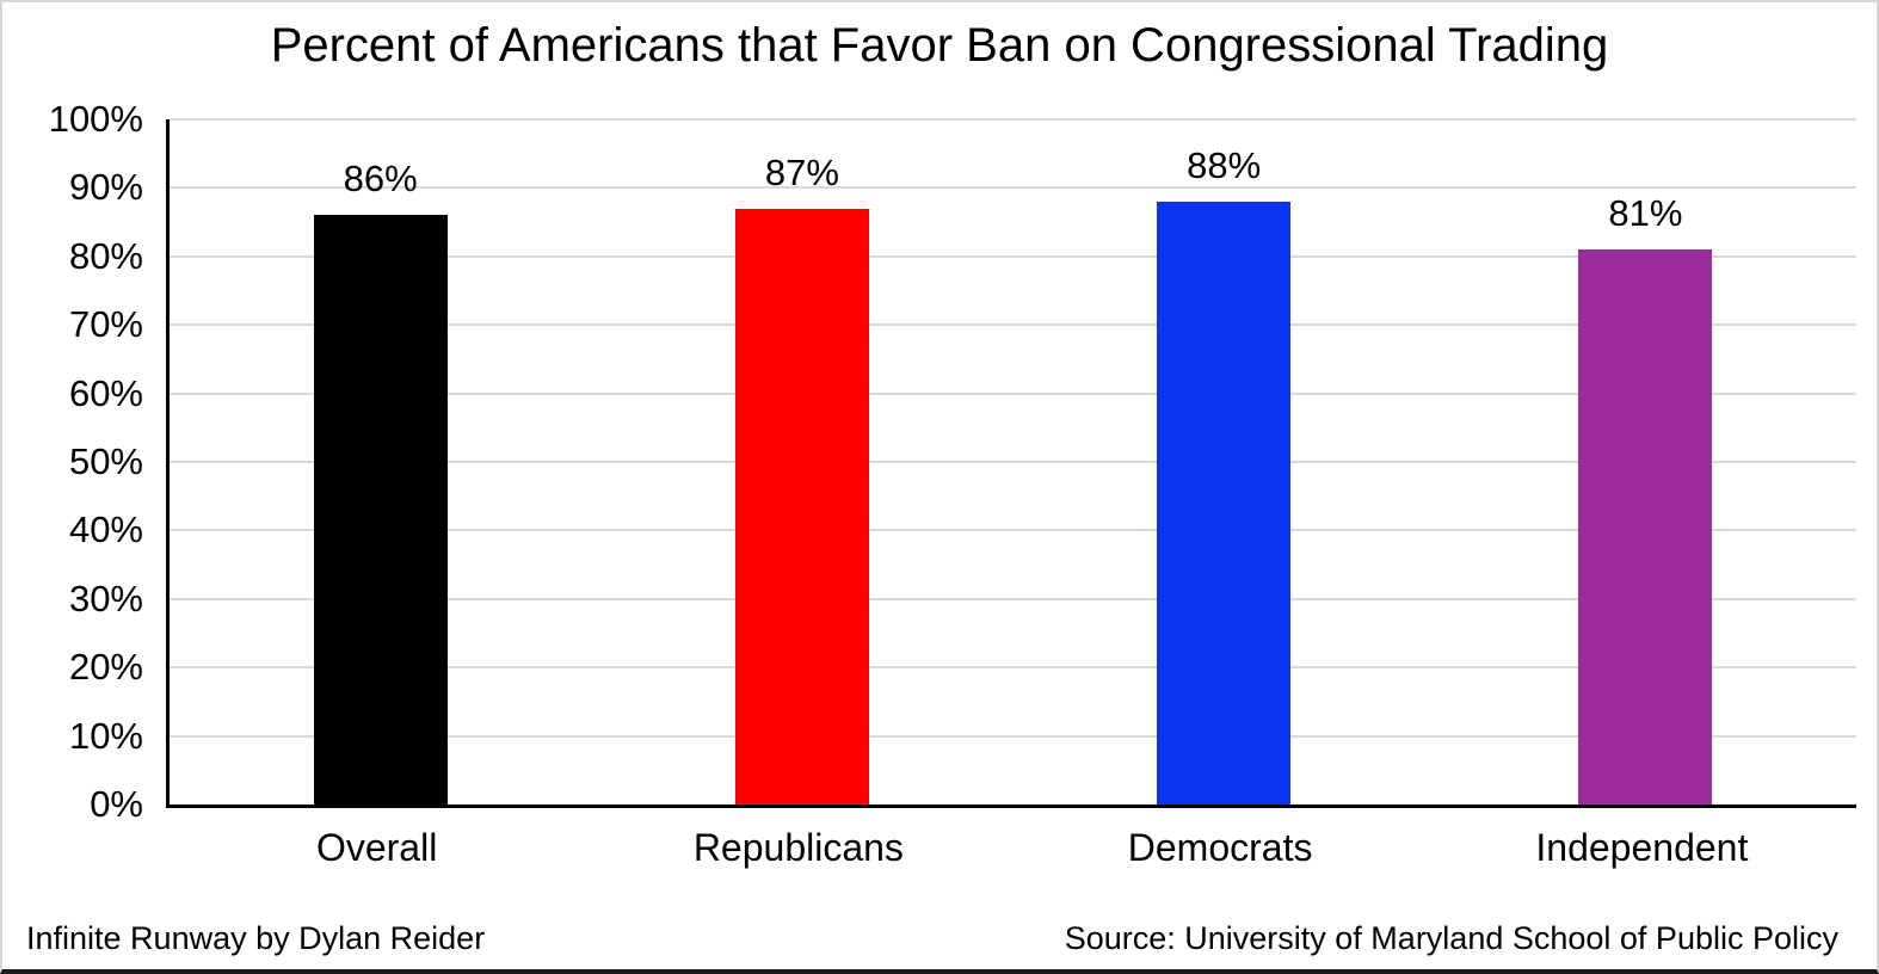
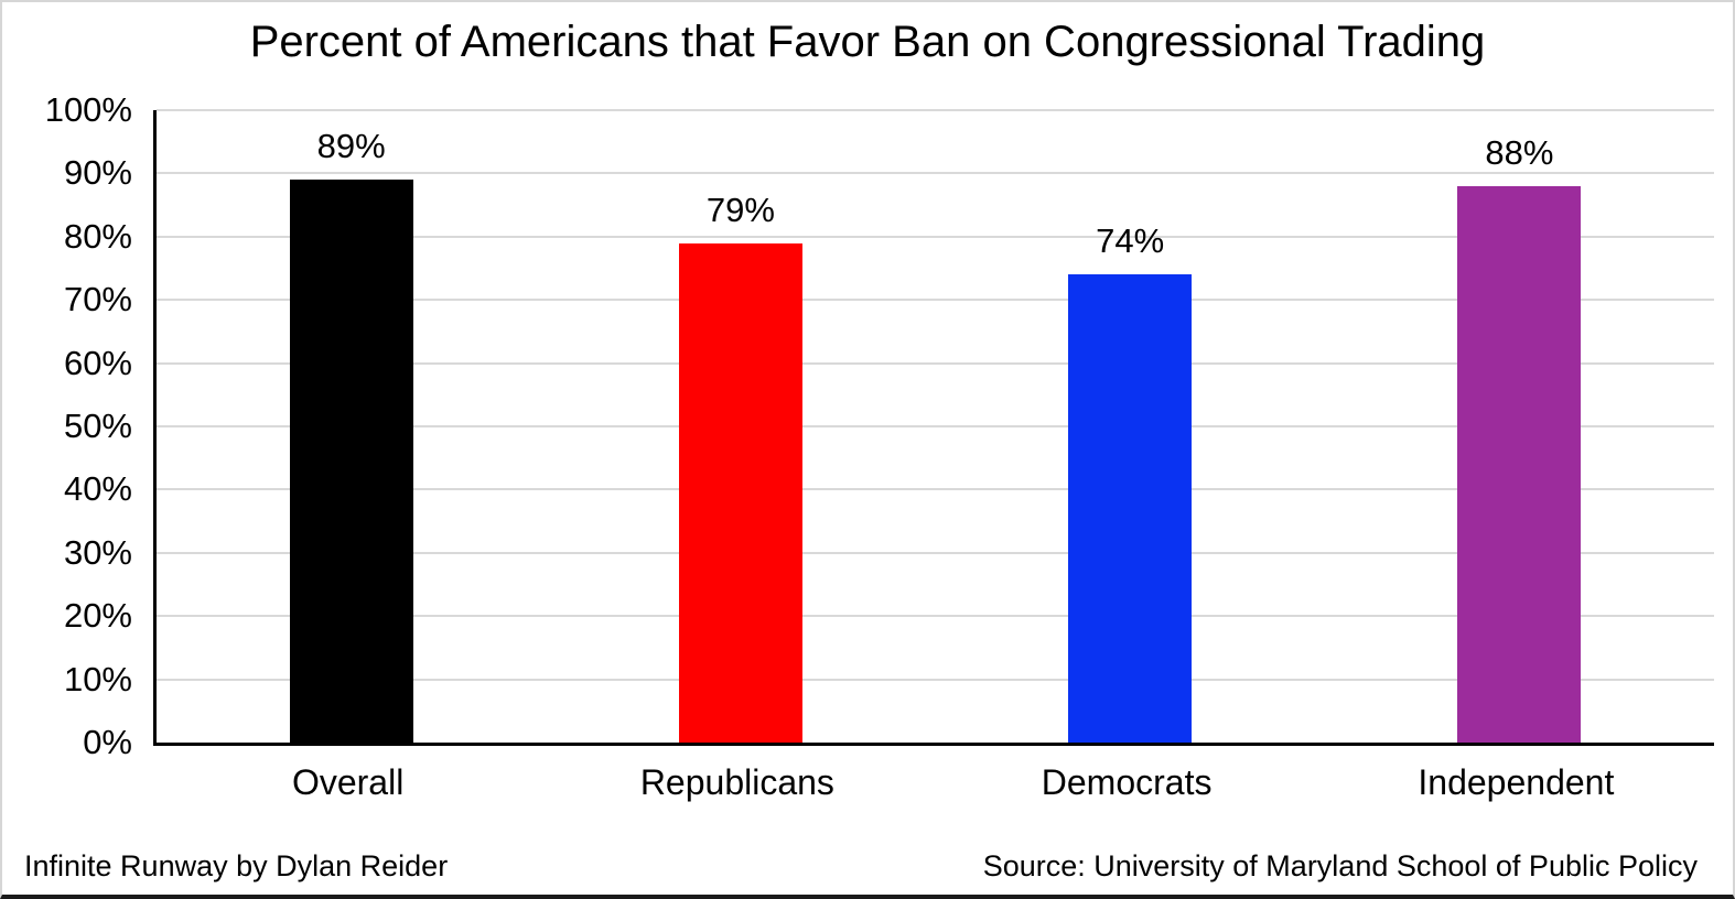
Overall: 86% -> 89%
Republicans: 87% -> 79%
Democrats: 88% -> 74%
Independent: 81% -> 88%
